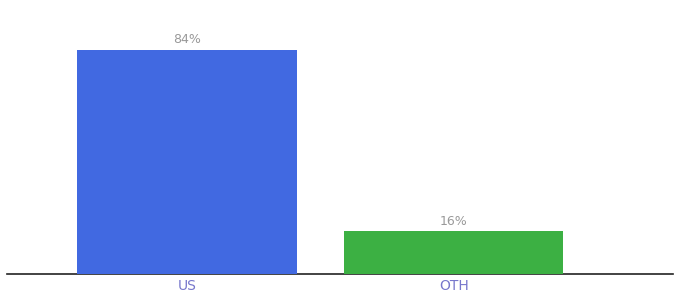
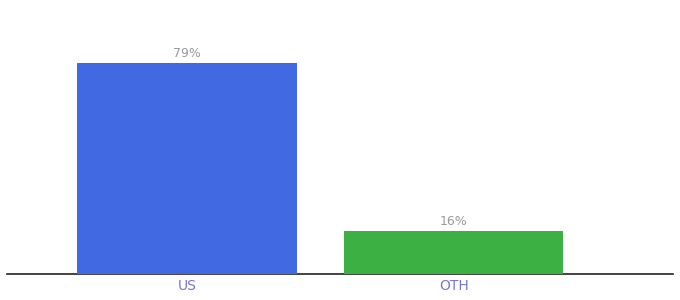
US: 84% -> 79%
